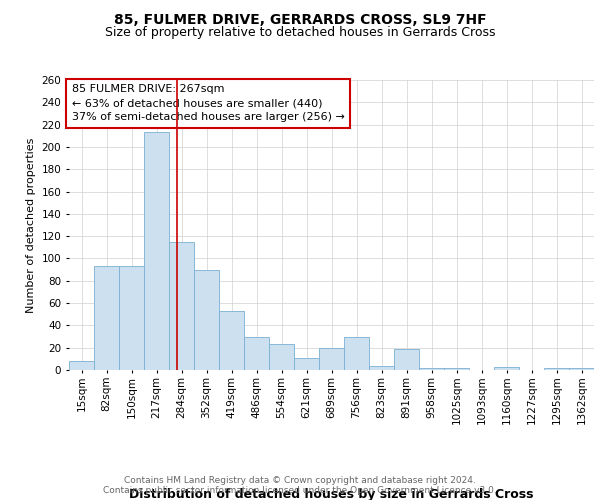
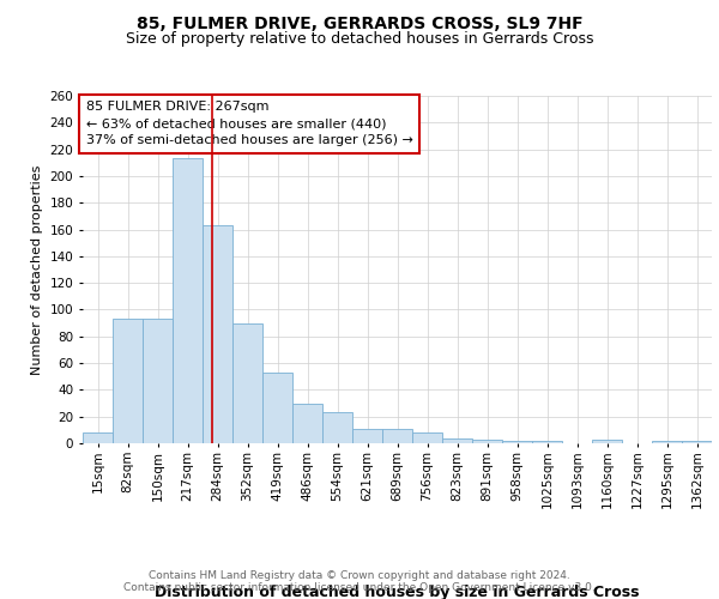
284sqm: 115 -> 163
689sqm: 20 -> 11
756sqm: 30 -> 8
891sqm: 19 -> 3
